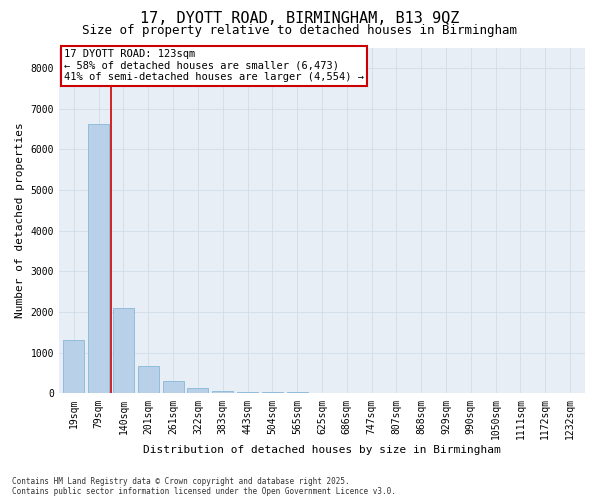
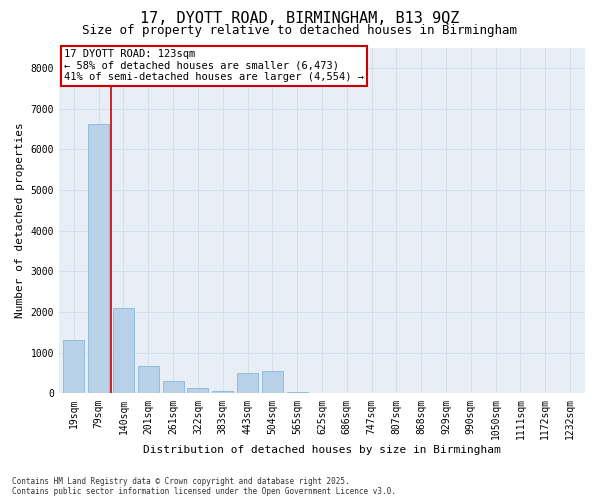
443sqm: 40 -> 500
504sqm: 40 -> 550
